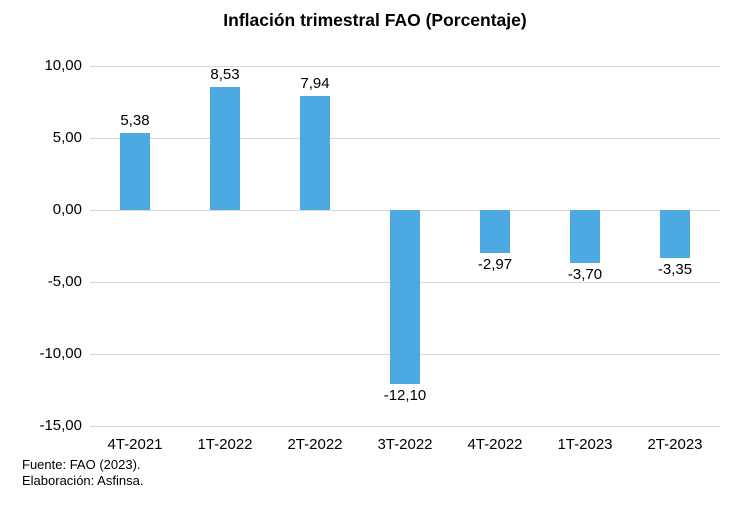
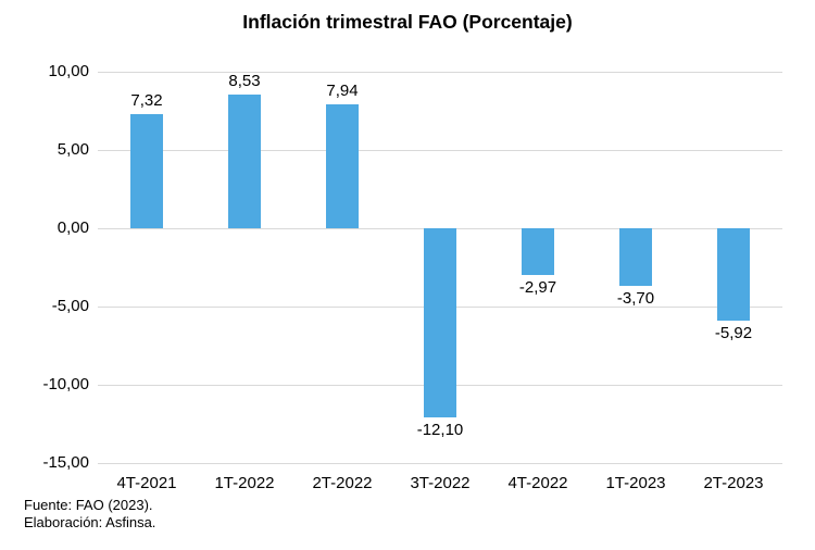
4T-2021: 5,38 -> 7,32
2T-2023: -3,35 -> -5,92
